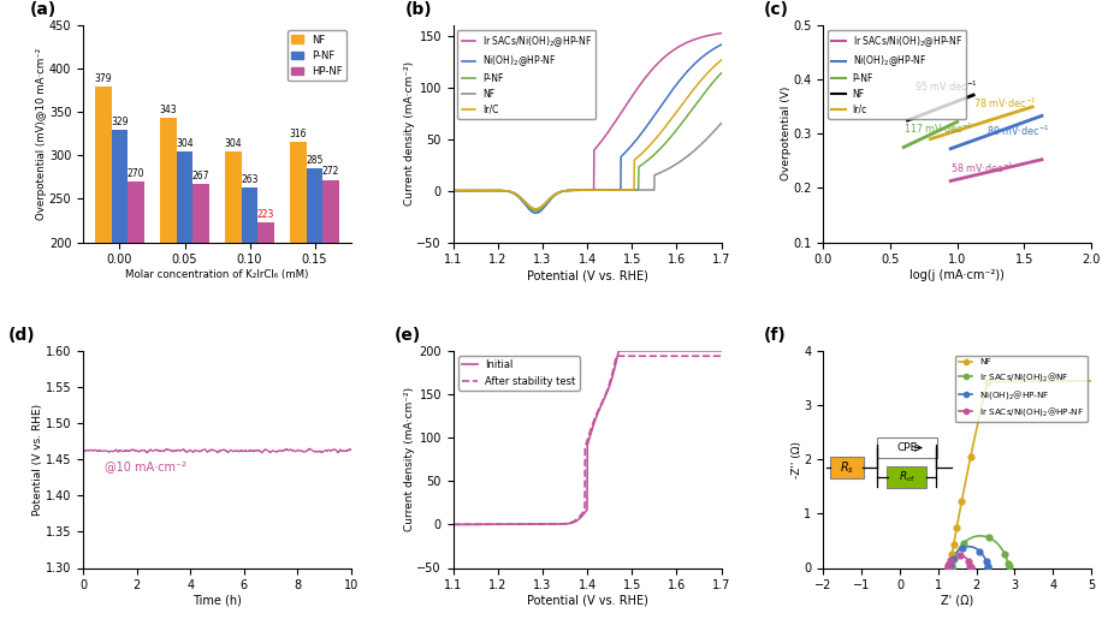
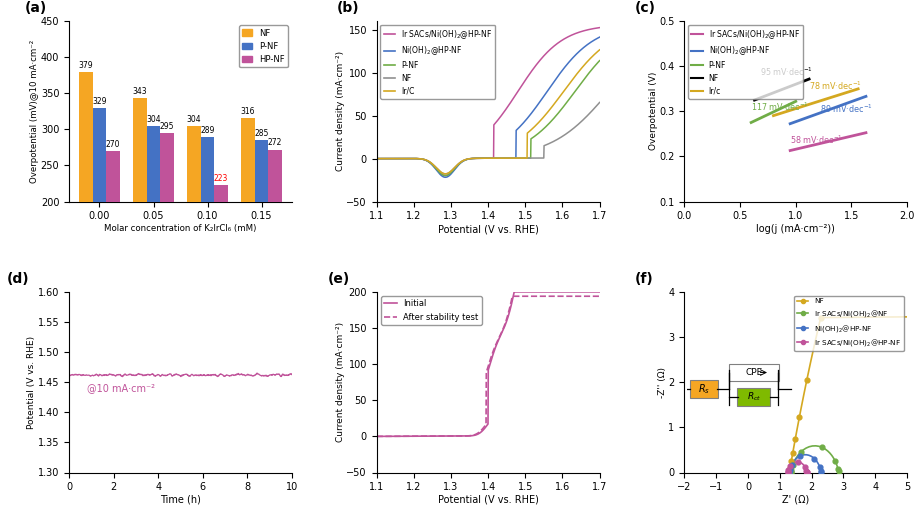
HP-NF/0.05: 267 -> 295
P-NF/0.10: 263 -> 289
